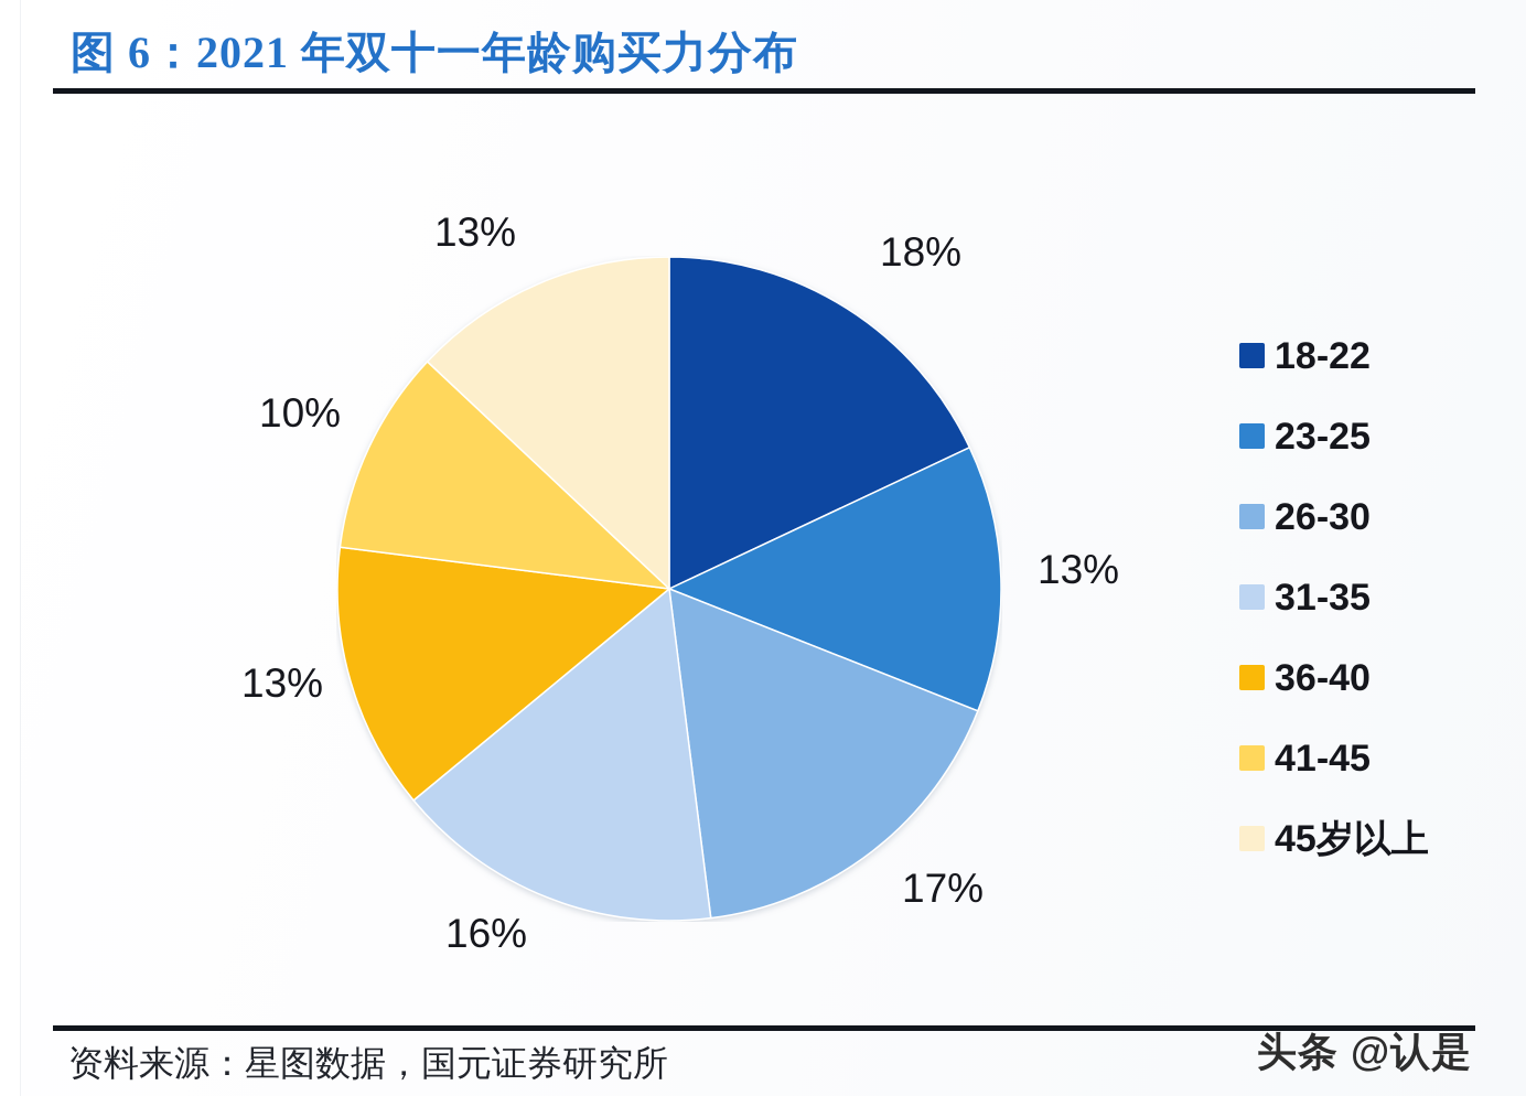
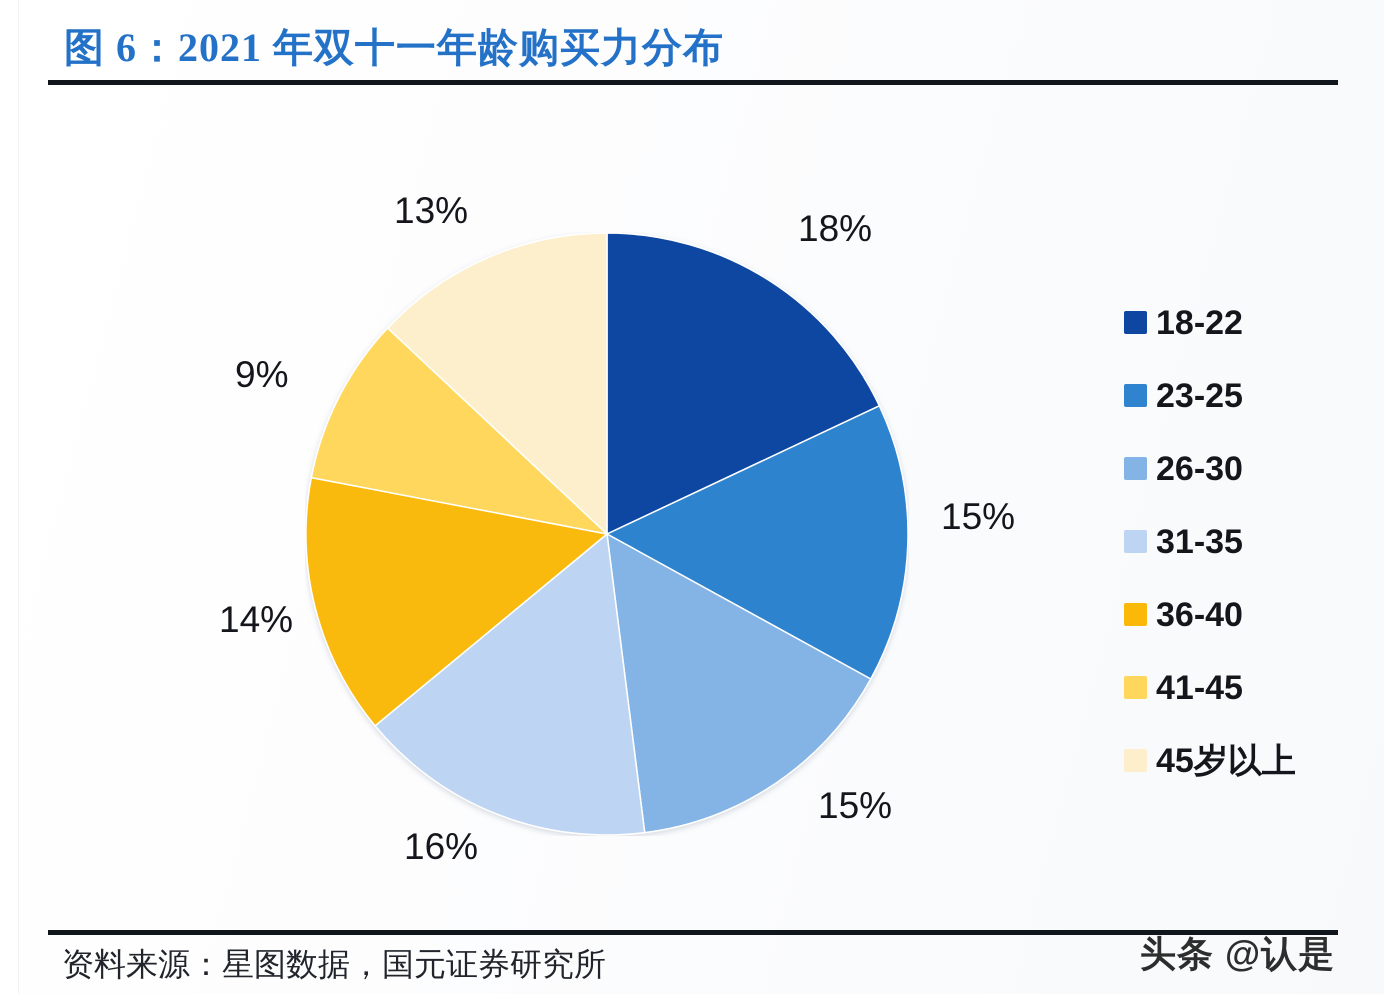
23-25: 13% -> 15%
26-30: 17% -> 15%
36-40: 13% -> 14%
41-45: 10% -> 9%
